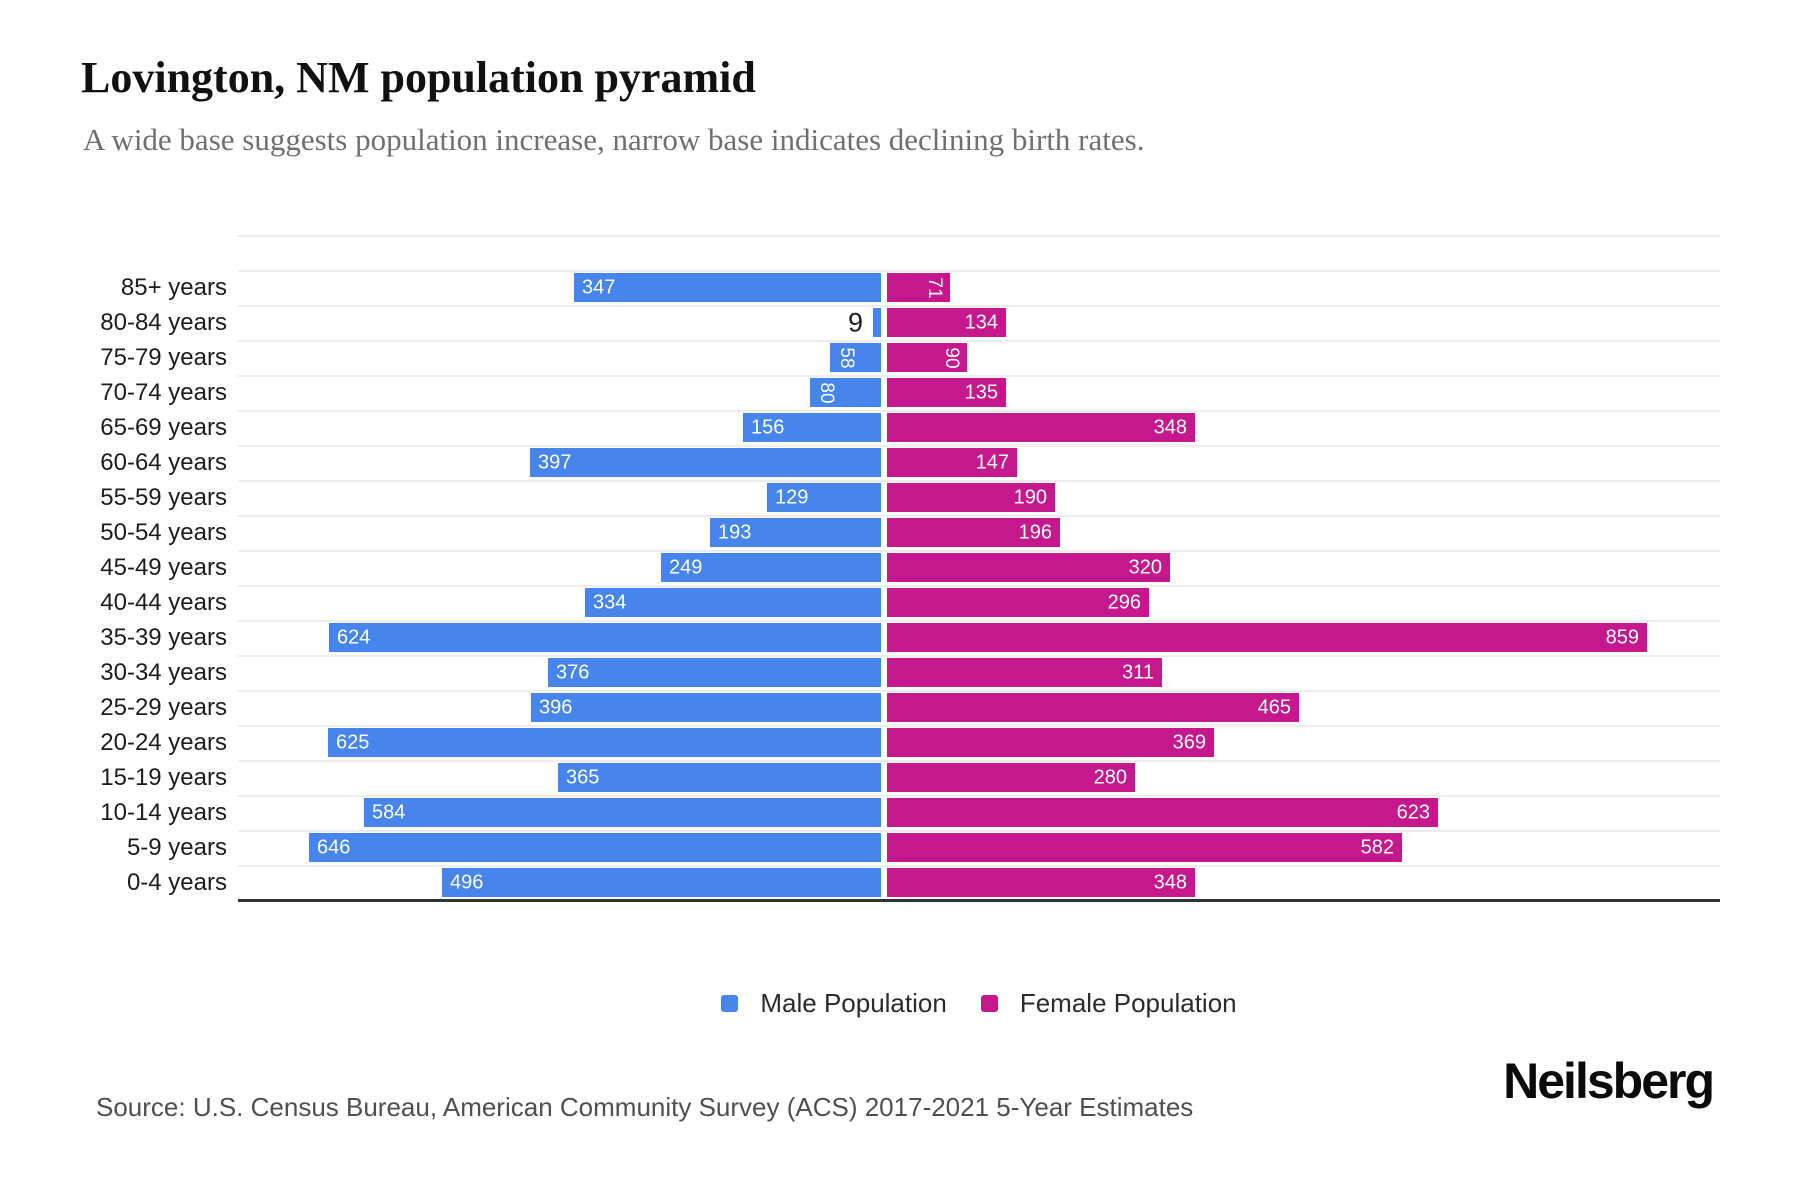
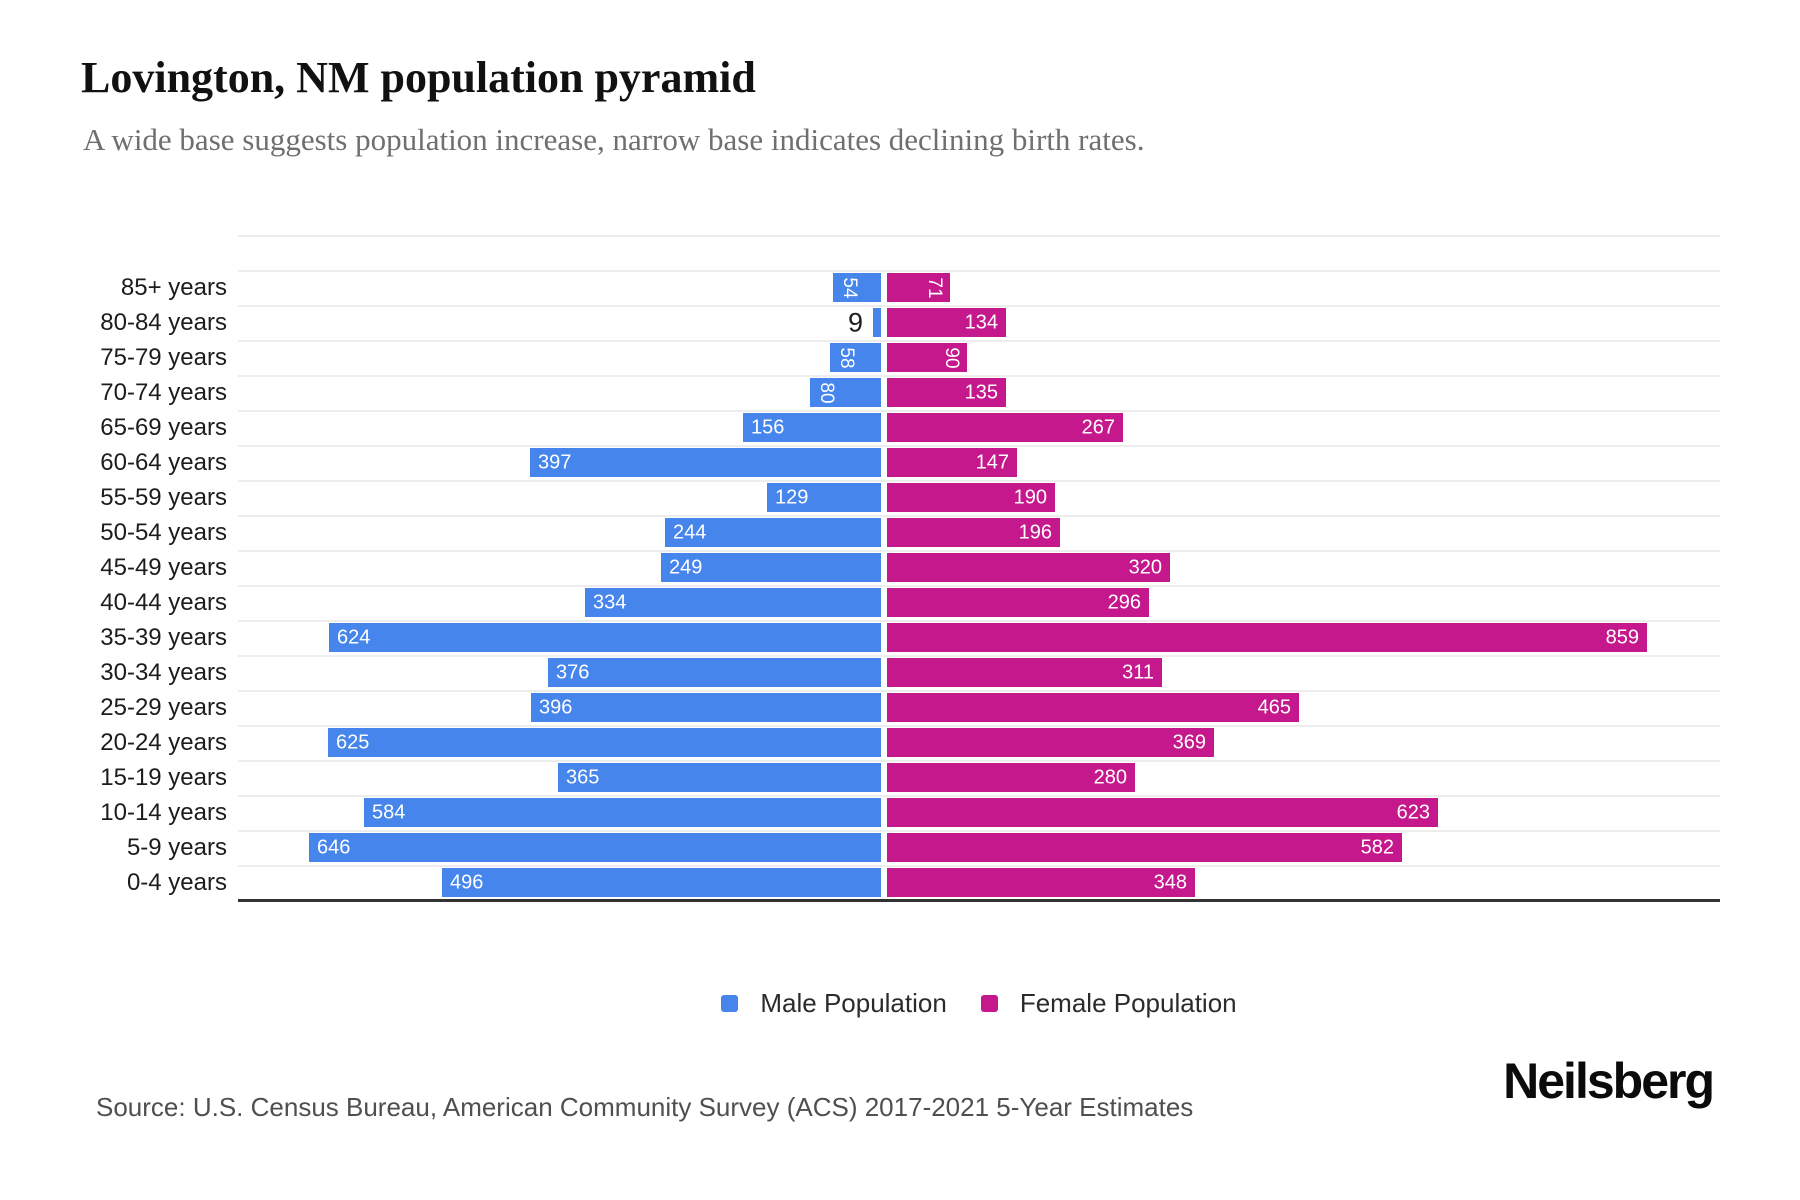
Male Population/85+ years: 347 -> 54
Female Population/65-69 years: 348 -> 267
Male Population/50-54 years: 193 -> 244
